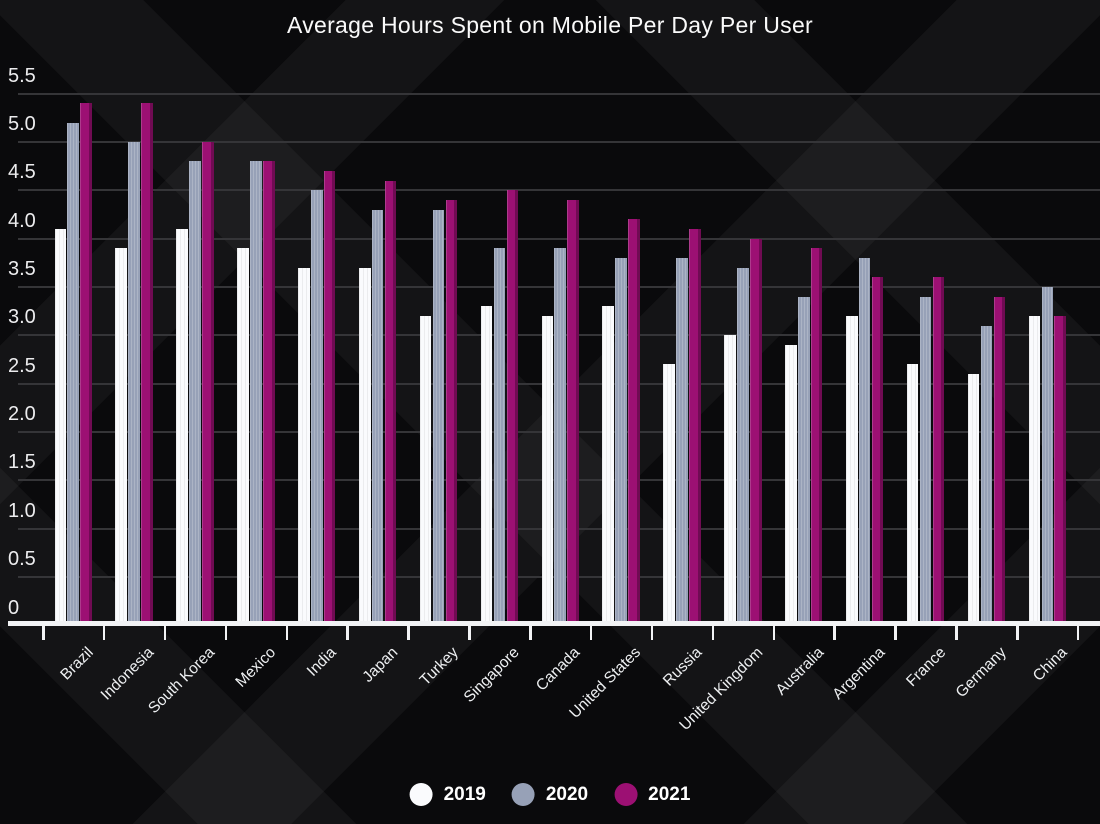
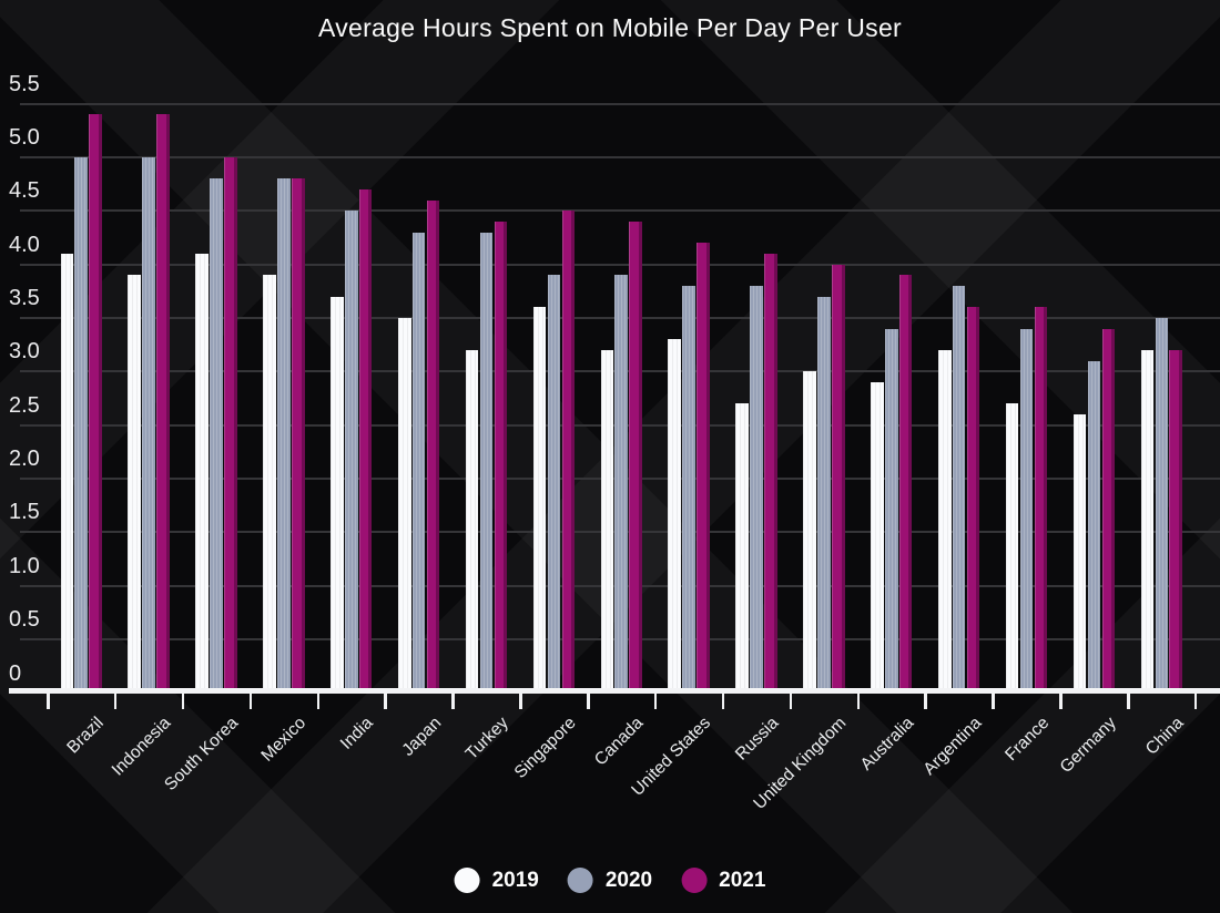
2020/Brazil: 5.2 -> 5.0
2019/Japan: 3.7 -> 3.5
2019/Singapore: 3.3 -> 3.6
